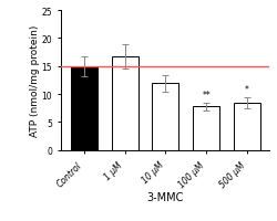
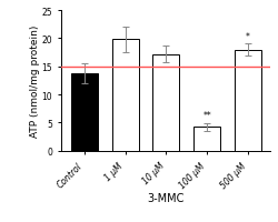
Control: 15.0 -> 13.8
1 μM: 16.7 -> 19.8
10 μM: 11.9 -> 17.2
100 μM: 7.8 -> 4.2
500 μM: 8.5 -> 18.0
